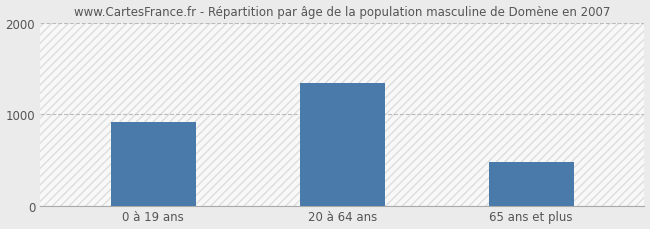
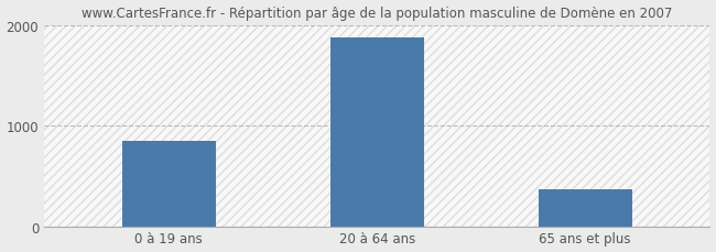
0 à 19 ans: 920 -> 850
20 à 64 ans: 1340 -> 1880
65 ans et plus: 480 -> 370
